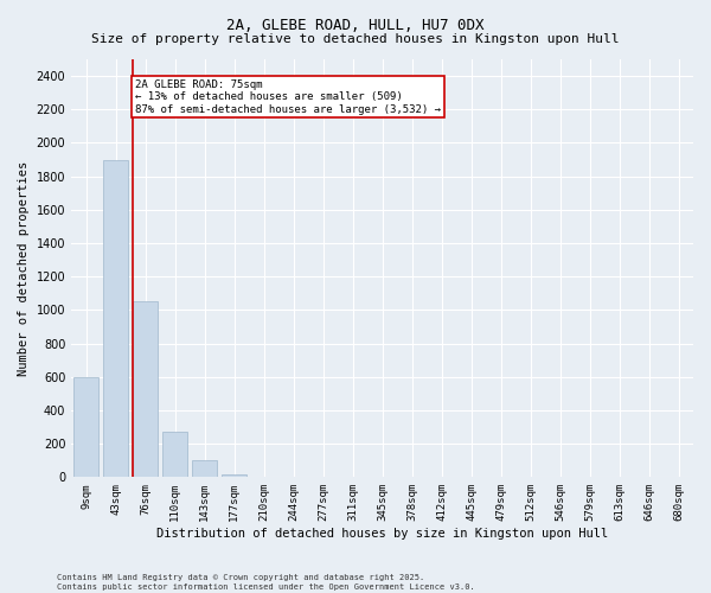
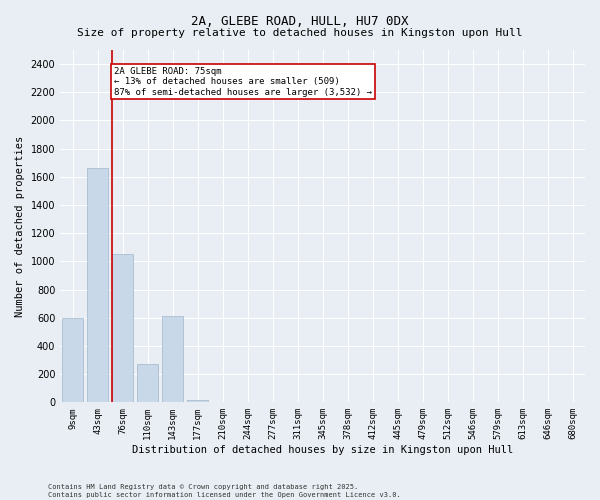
43sqm: 1900 -> 1660
143sqm: 100 -> 610
